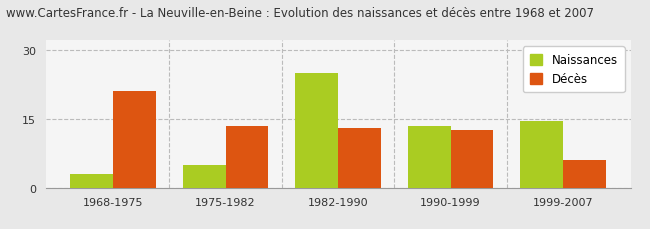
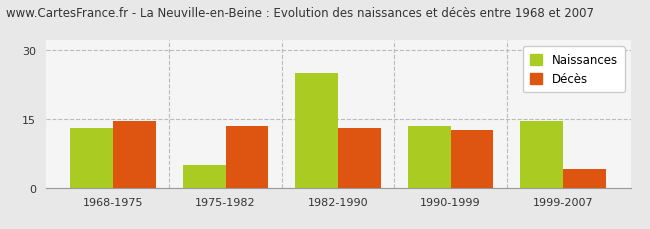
Naissances/1968-1975: 3.0 -> 13.0
Décès/1968-1975: 21.0 -> 14.5
Décès/1999-2007: 6.0 -> 4.0
